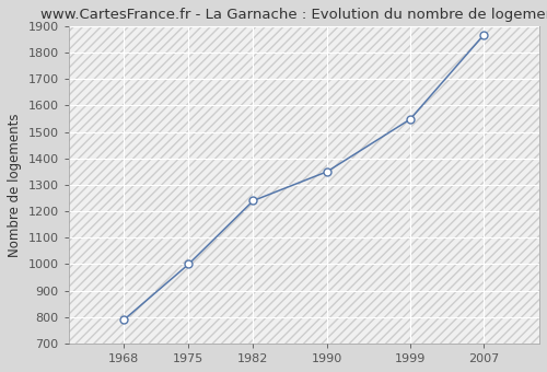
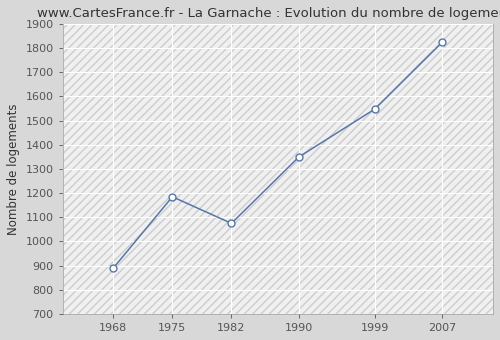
1968: 790 -> 890
1975: 1000 -> 1185
1982: 1240 -> 1075
2007: 1868 -> 1825
